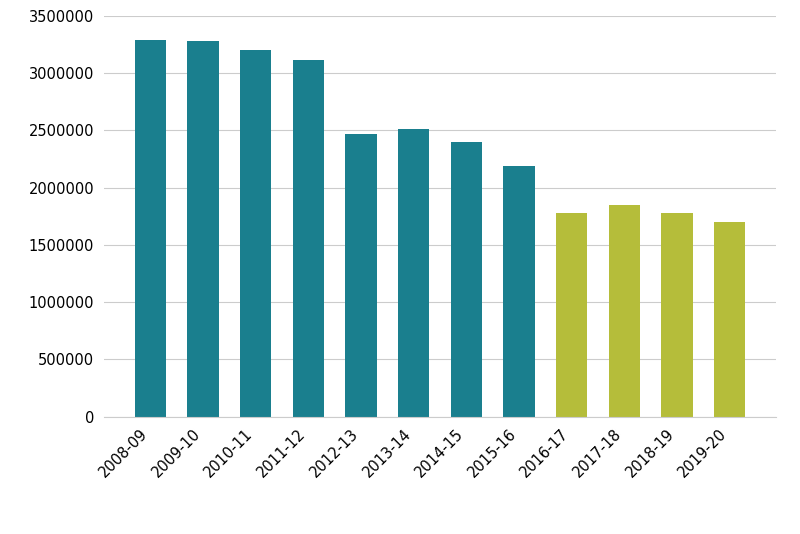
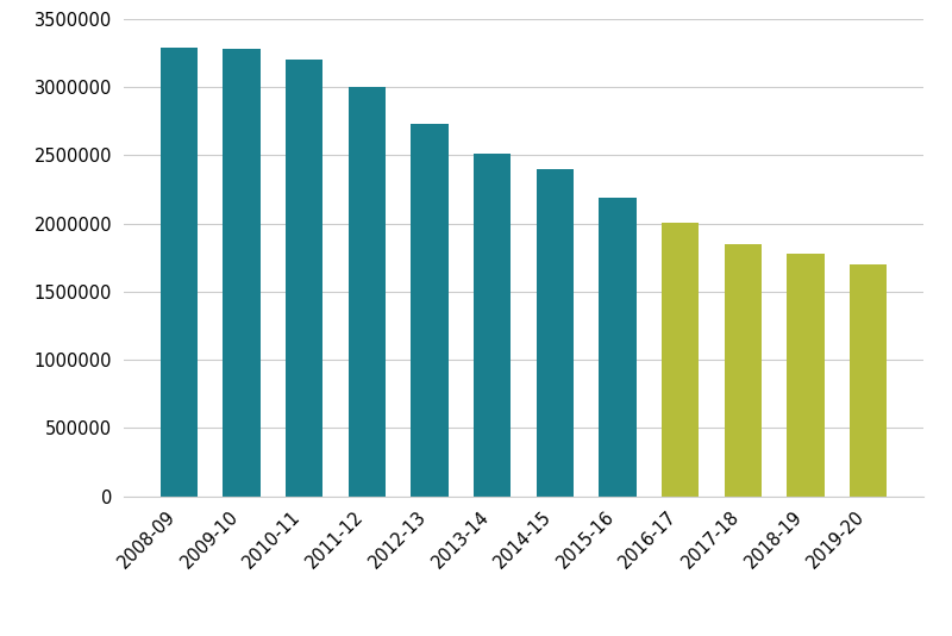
2011-12: 3120000 -> 3000000
2012-13: 2470000 -> 2730000
2016-17: 1780000 -> 2010000
